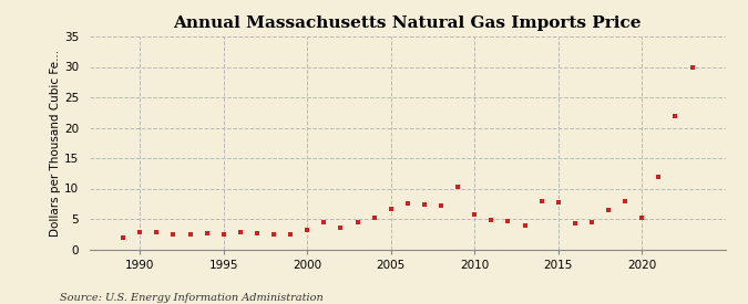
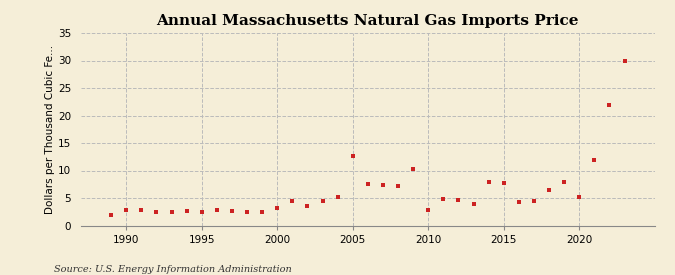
2005: 6.7 -> 12.6
2010: 5.7 -> 2.8
